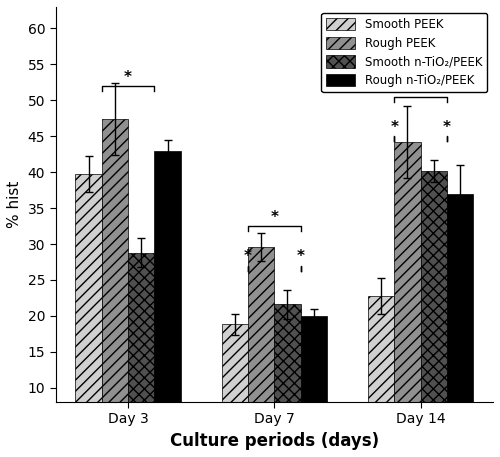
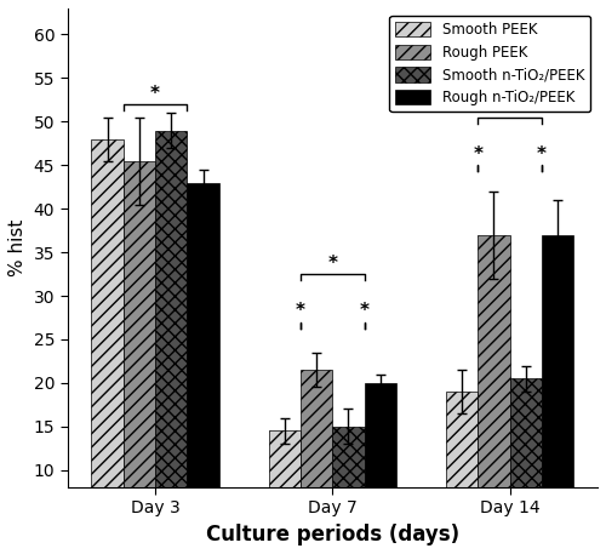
Smooth PEEK/Day 3: 39.8 -> 48.0
Rough PEEK/Day 3: 47.4 -> 45.5
Smooth n-TiO₂/PEEK/Day 3: 28.8 -> 49.0
Smooth PEEK/Day 7: 18.8 -> 14.5
Rough PEEK/Day 7: 29.6 -> 21.5
Smooth n-TiO₂/PEEK/Day 7: 21.6 -> 15.0
Smooth PEEK/Day 14: 22.8 -> 19.0
Rough PEEK/Day 14: 44.2 -> 37.0
Smooth n-TiO₂/PEEK/Day 14: 40.2 -> 20.5
